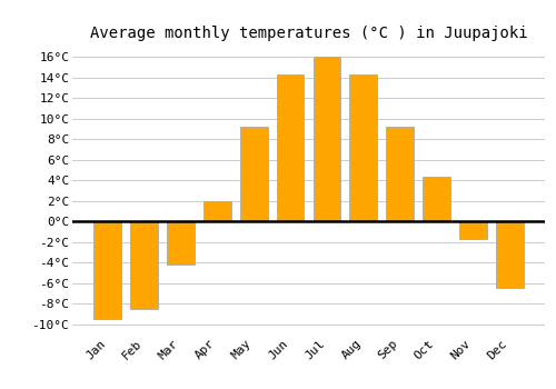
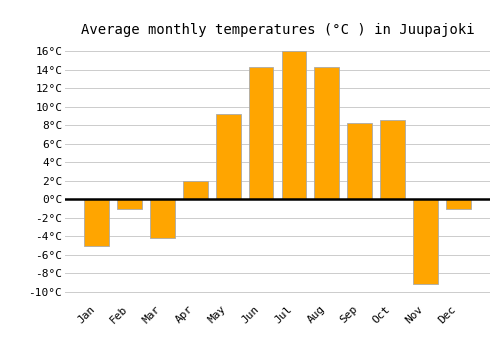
Jan: -9.5°C -> -5.0°C
Feb: -8.5°C -> -1.0°C
Sep: 9.2°C -> 8.2°C
Oct: 4.3°C -> 8.6°C
Nov: -1.7°C -> -9.2°C
Dec: -6.5°C -> -1.0°C
